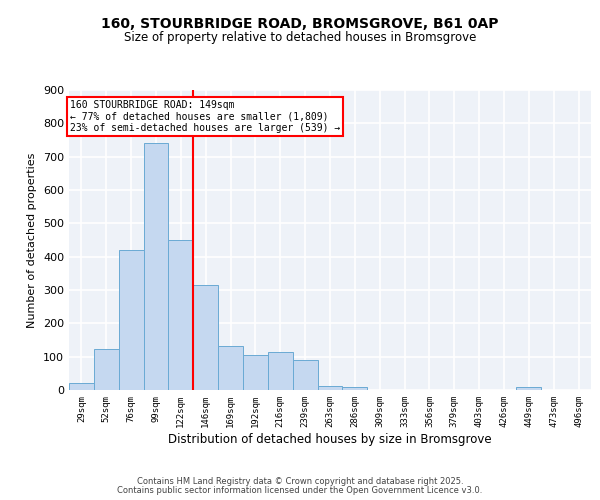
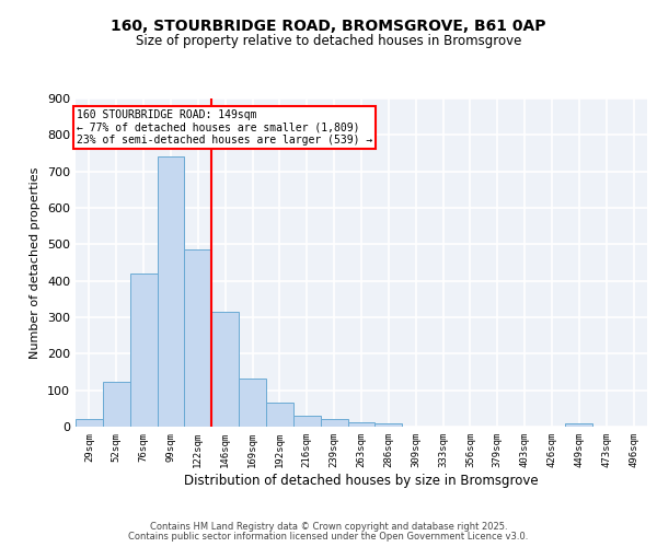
122sqm: 450 -> 485
192sqm: 105 -> 65
216sqm: 115 -> 30
239sqm: 90 -> 22
